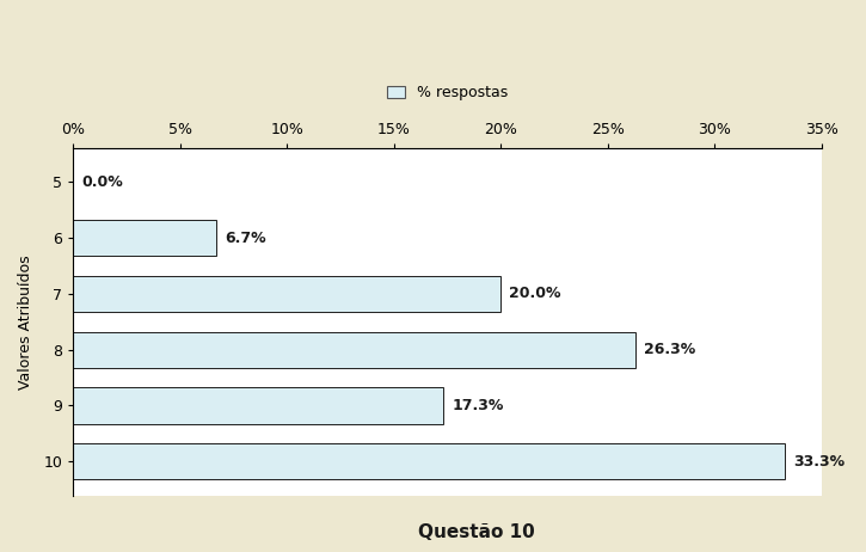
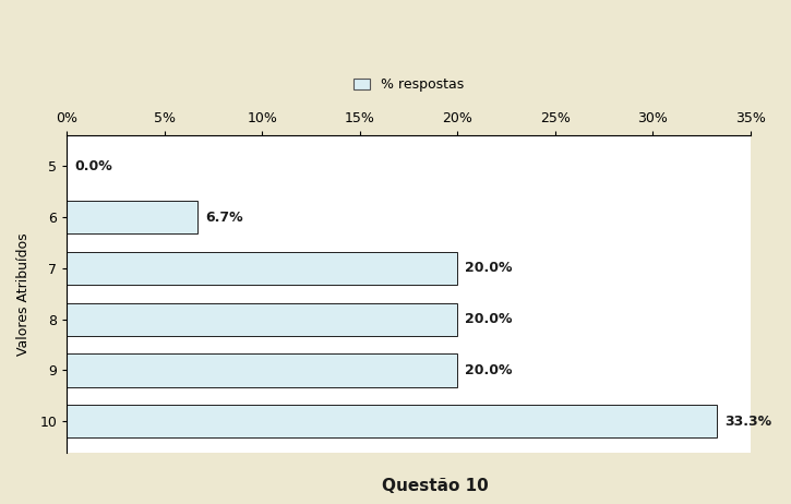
8: 26.3% -> 20.0%
9: 17.3% -> 20.0%
